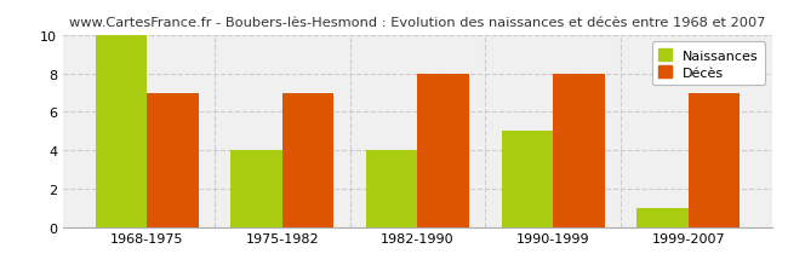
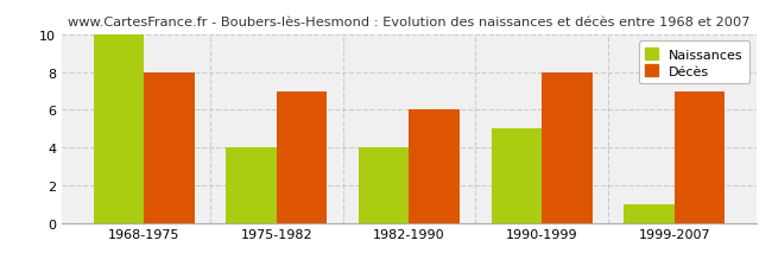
Décès/1968-1975: 7 -> 8
Décès/1982-1990: 8 -> 6
